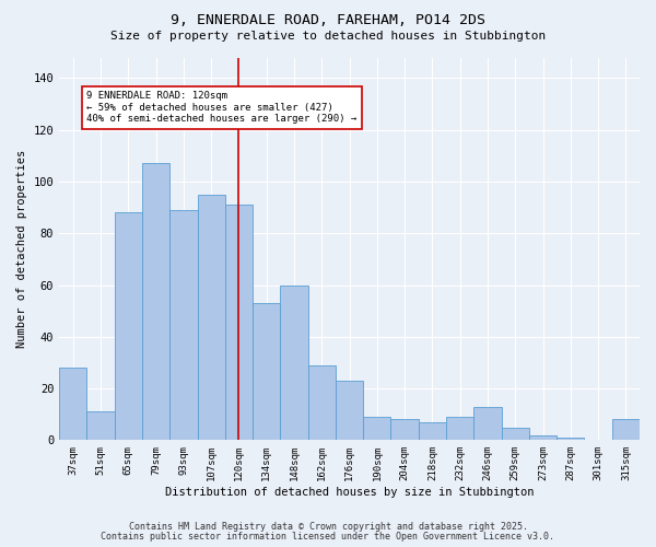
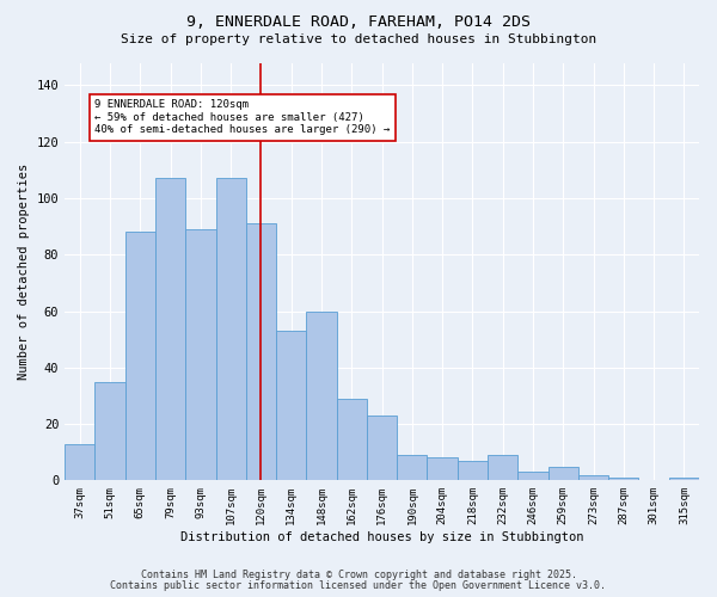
37sqm: 28 -> 13
51sqm: 11 -> 35
107sqm: 95 -> 107
246sqm: 13 -> 3
315sqm: 8 -> 1
